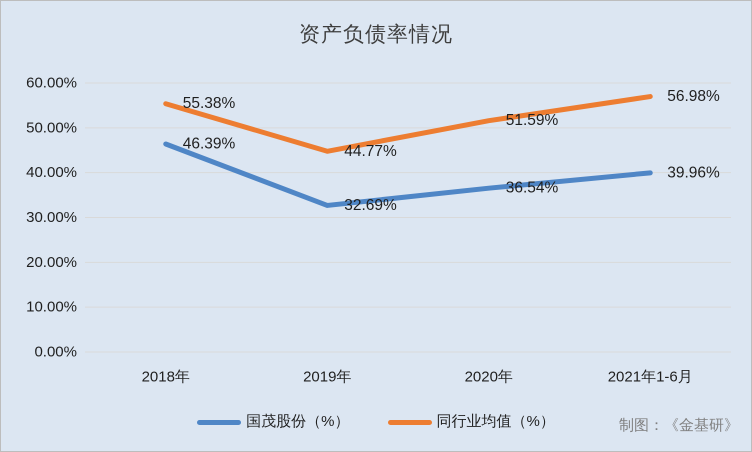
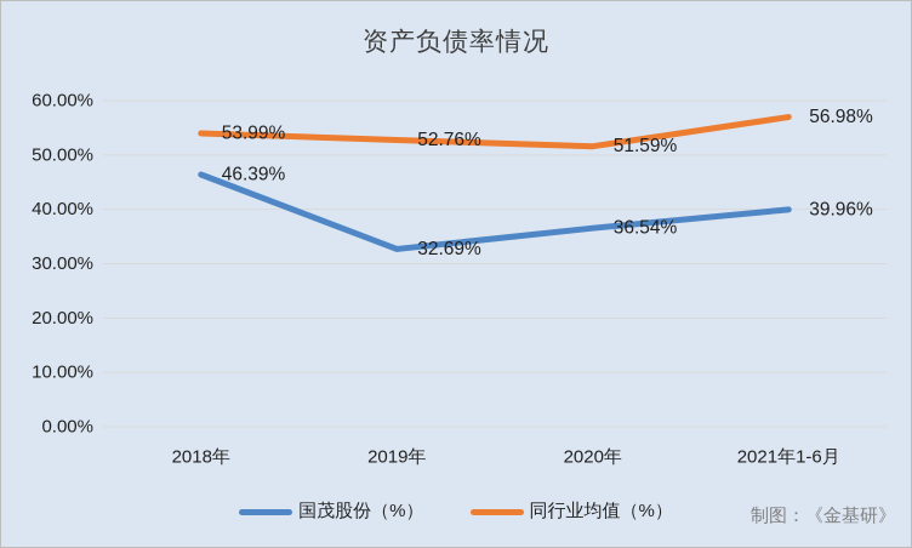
同行业均值（%）/2018年: 55.38% -> 53.99%
同行业均值（%）/2019年: 44.77% -> 52.76%
